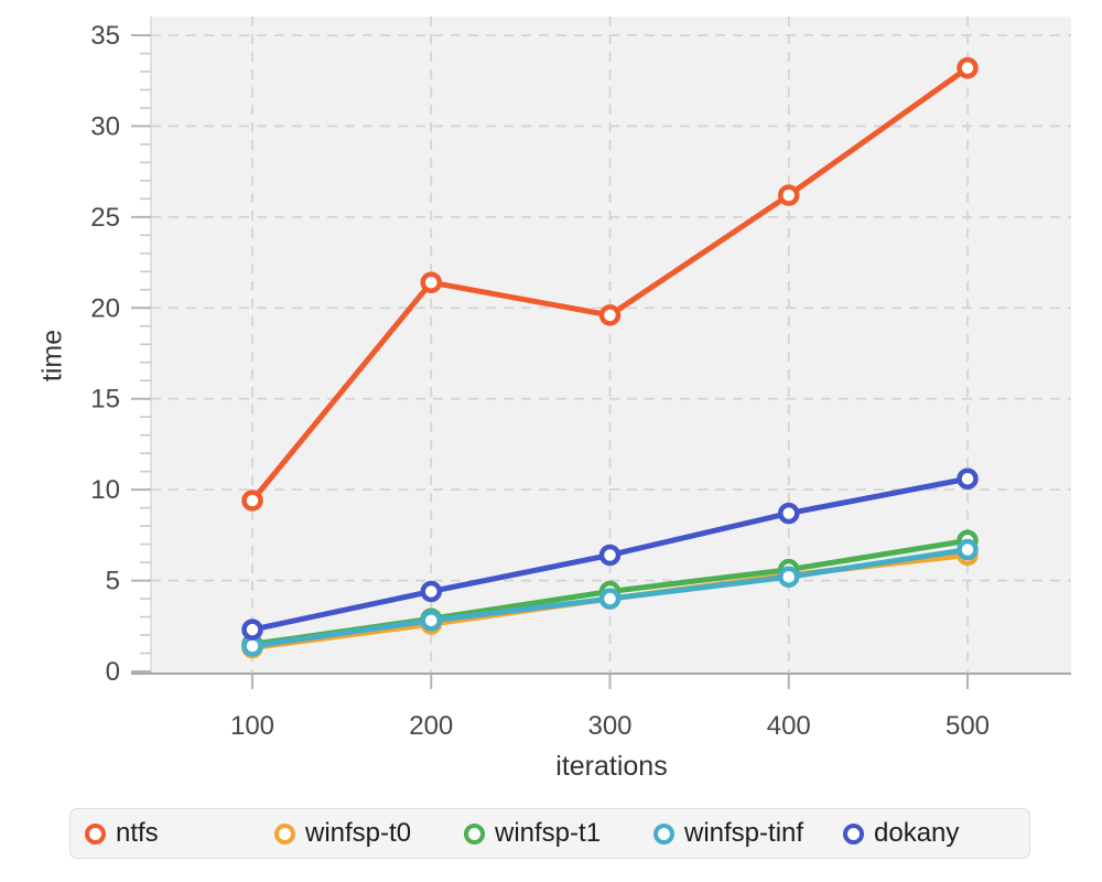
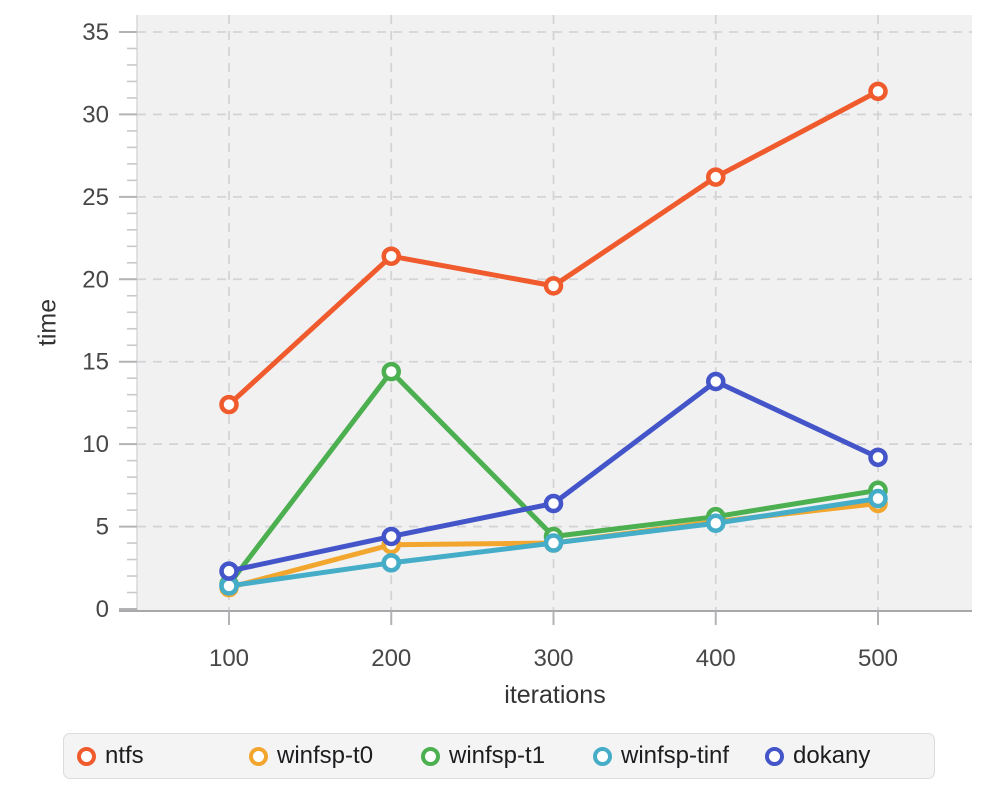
ntfs/100: 9.4 -> 12.4
winfsp-t0/200: 2.6 -> 3.9
winfsp-t1/200: 2.9 -> 14.4
dokany/400: 8.7 -> 13.8
ntfs/500: 33.2 -> 31.4
dokany/500: 10.6 -> 9.2
